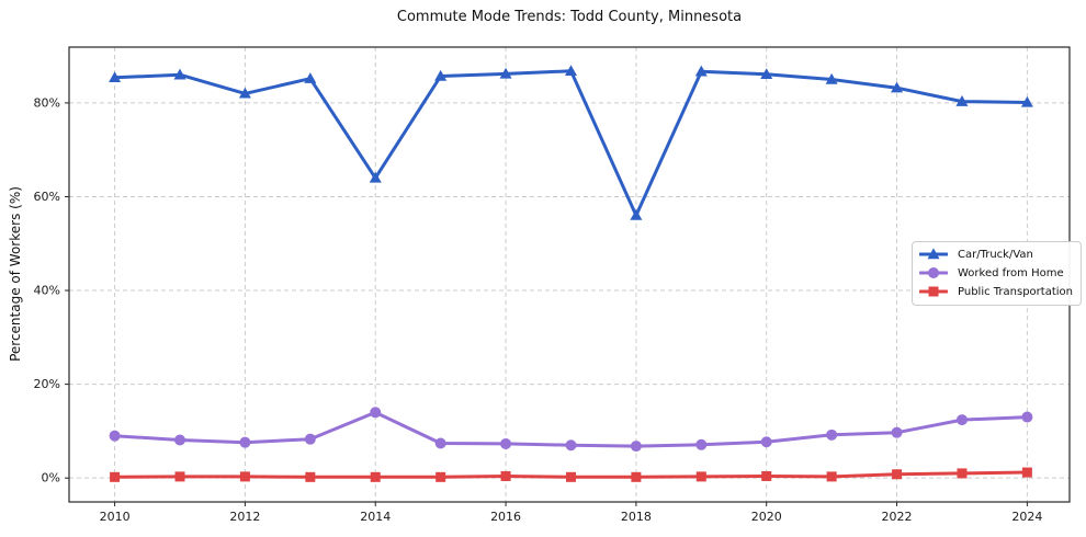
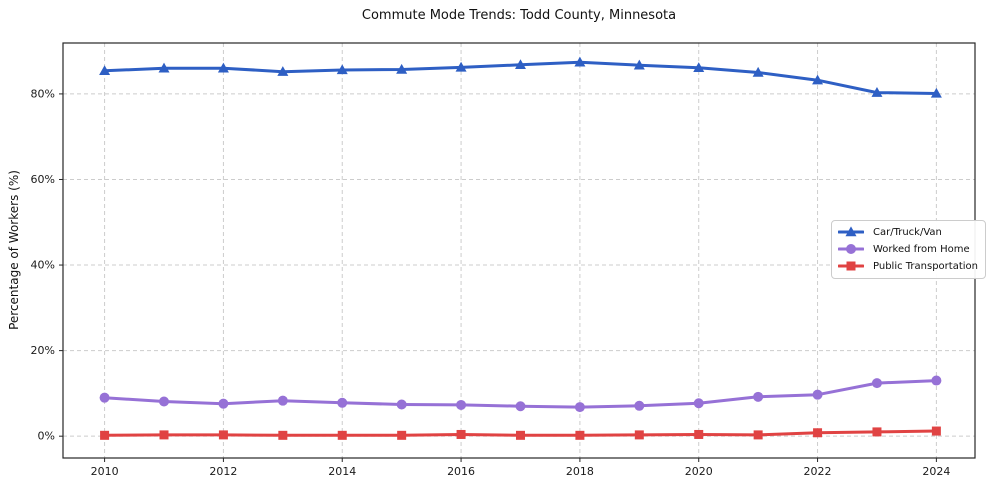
Car/Truck/Van/2012: 82% -> 86%
Car/Truck/Van/2014: 64% -> 86%
Worked from Home/2014: 14% -> 8%
Car/Truck/Van/2018: 56% -> 87%
